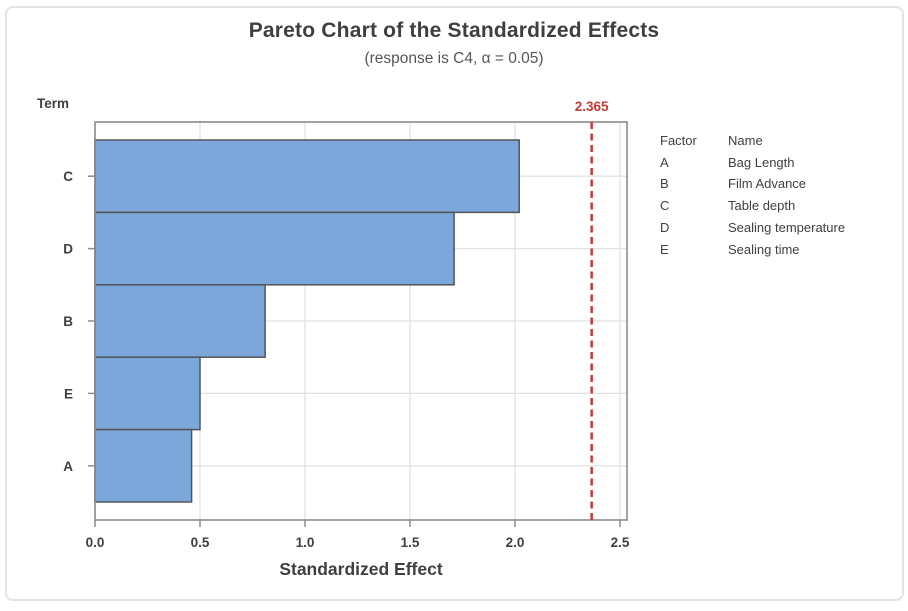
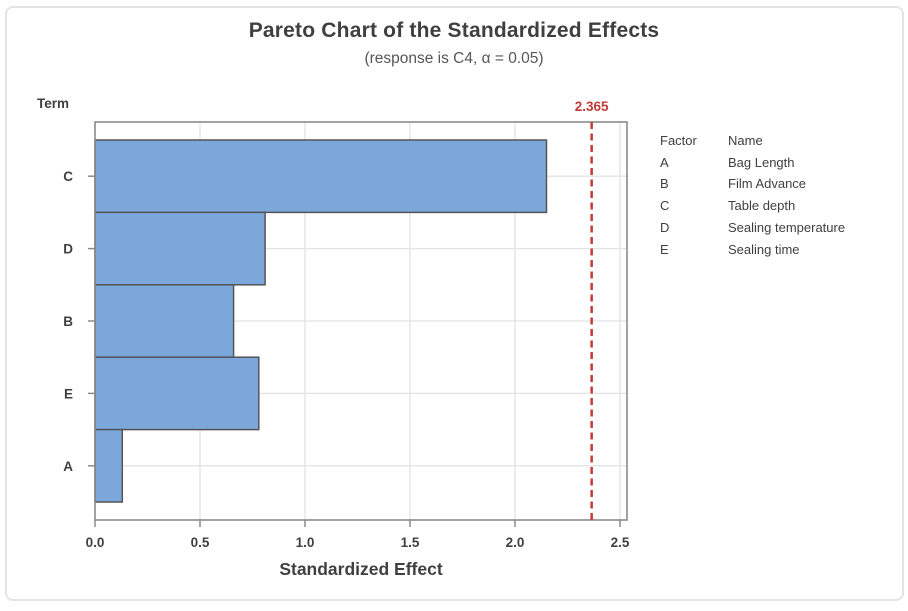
C: 2.02 -> 2.15
D: 1.71 -> 0.81
B: 0.81 -> 0.66
E: 0.50 -> 0.78
A: 0.46 -> 0.13
